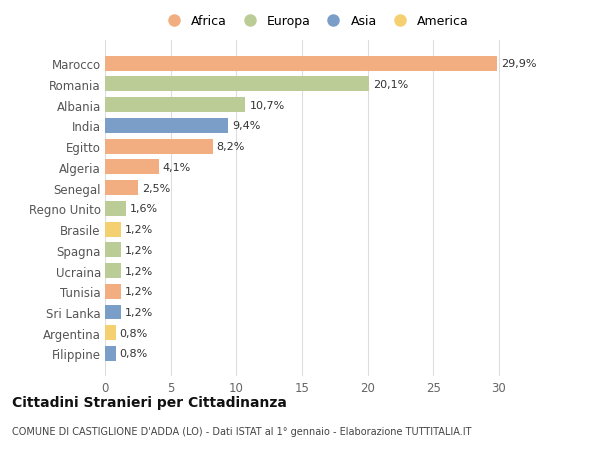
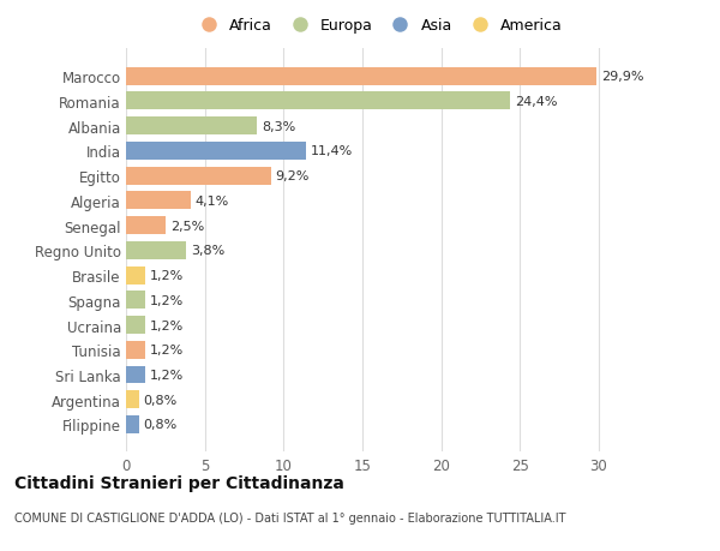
Romania: 20,1% -> 24,4%
Albania: 10,7% -> 8,3%
India: 9,4% -> 11,4%
Egitto: 8,2% -> 9,2%
Regno Unito: 1,6% -> 3,8%
